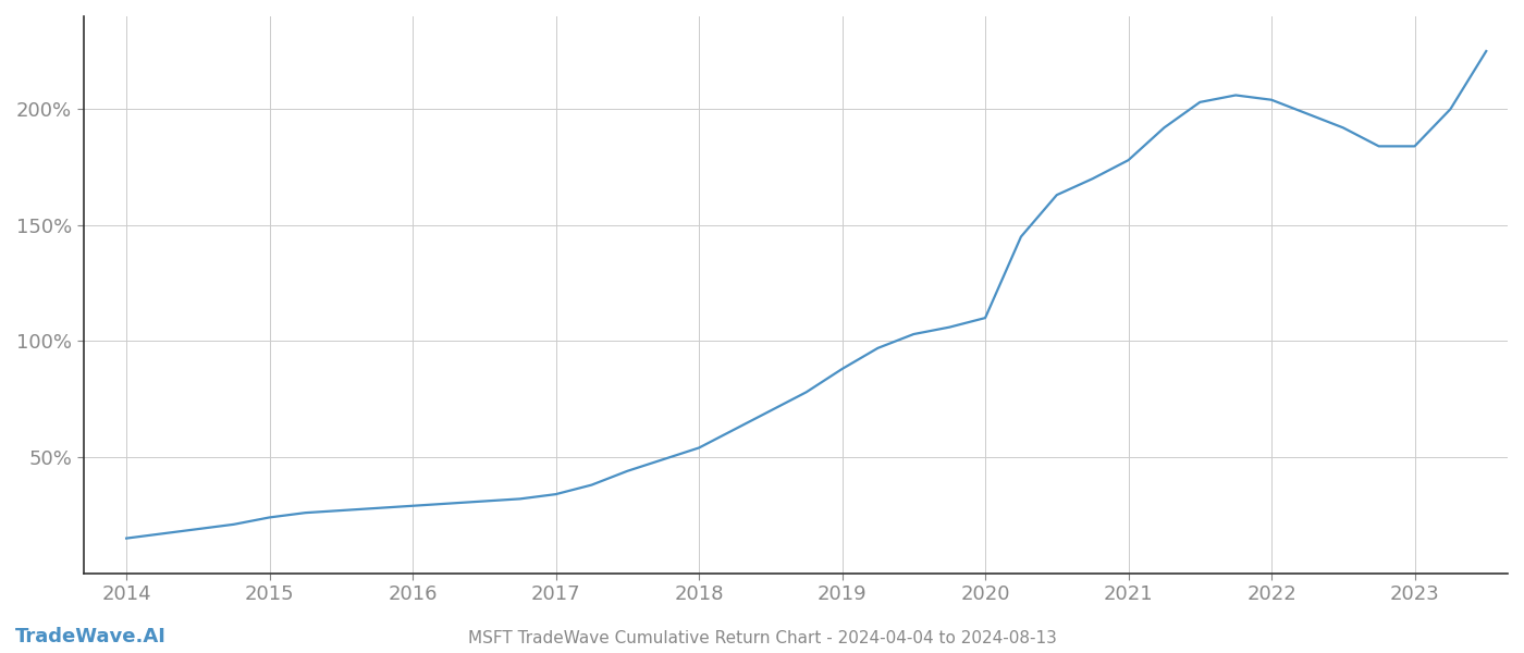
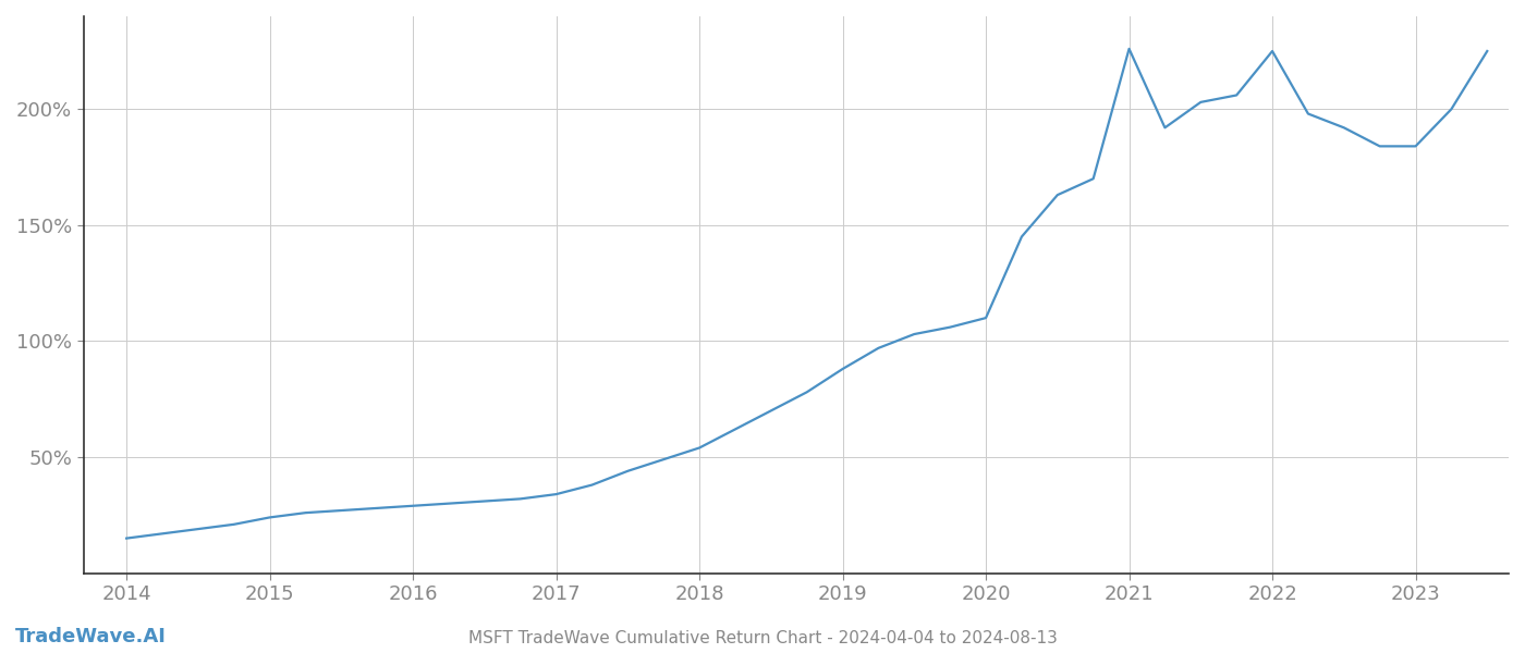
2021: 178% -> 226%
2022: 204% -> 225%
